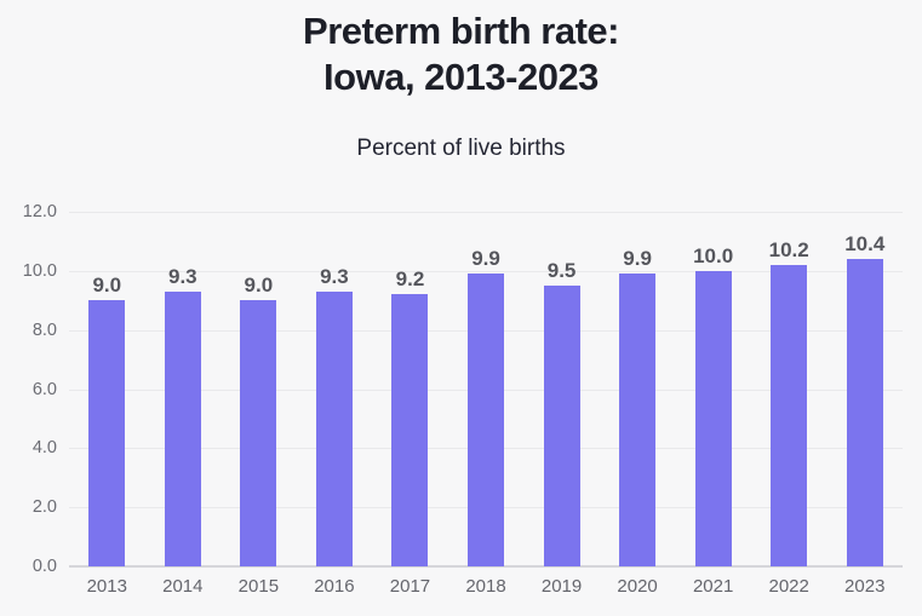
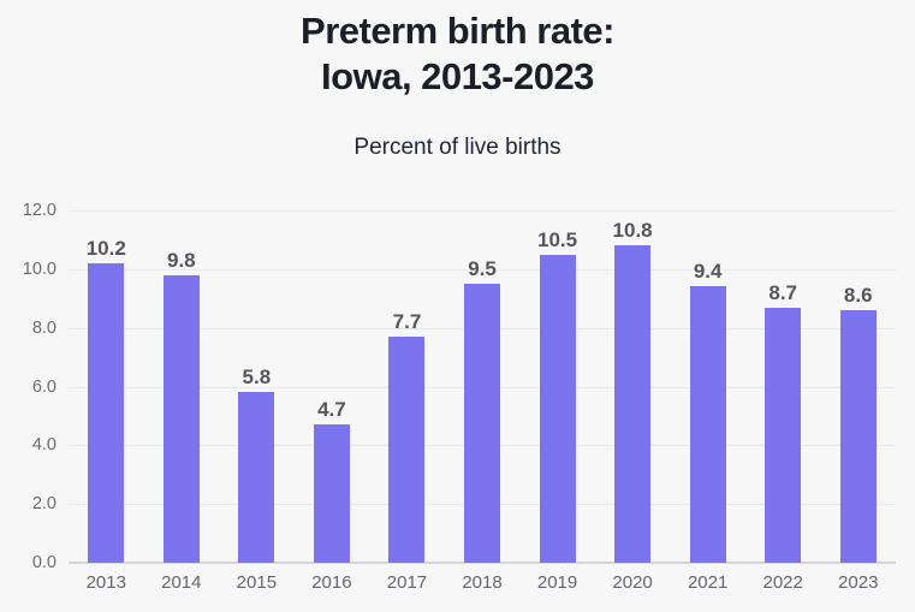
2013: 9.0 -> 10.2
2014: 9.3 -> 9.8
2015: 9.0 -> 5.8
2016: 9.3 -> 4.7
2017: 9.2 -> 7.7
2018: 9.9 -> 9.5
2019: 9.5 -> 10.5
2020: 9.9 -> 10.8
2021: 10.0 -> 9.4
2022: 10.2 -> 8.7
2023: 10.4 -> 8.6
